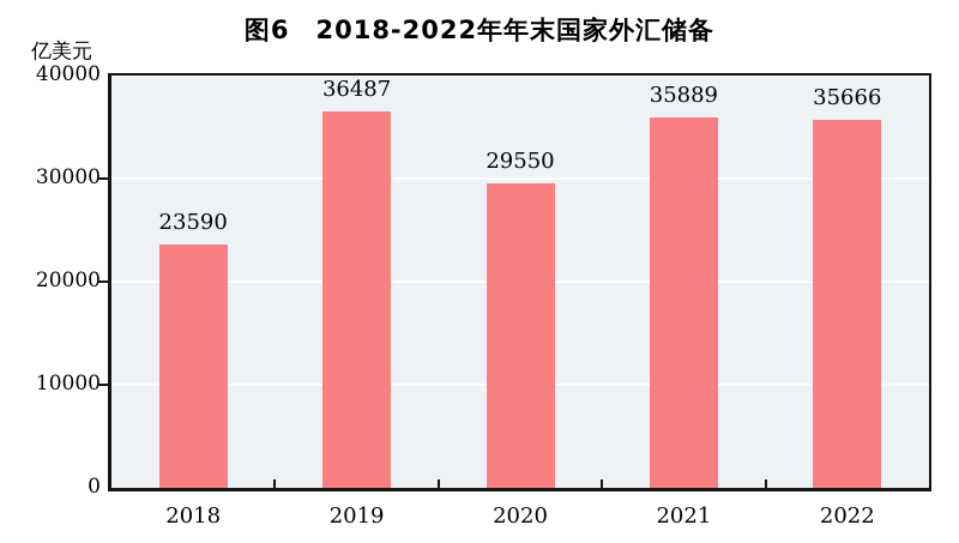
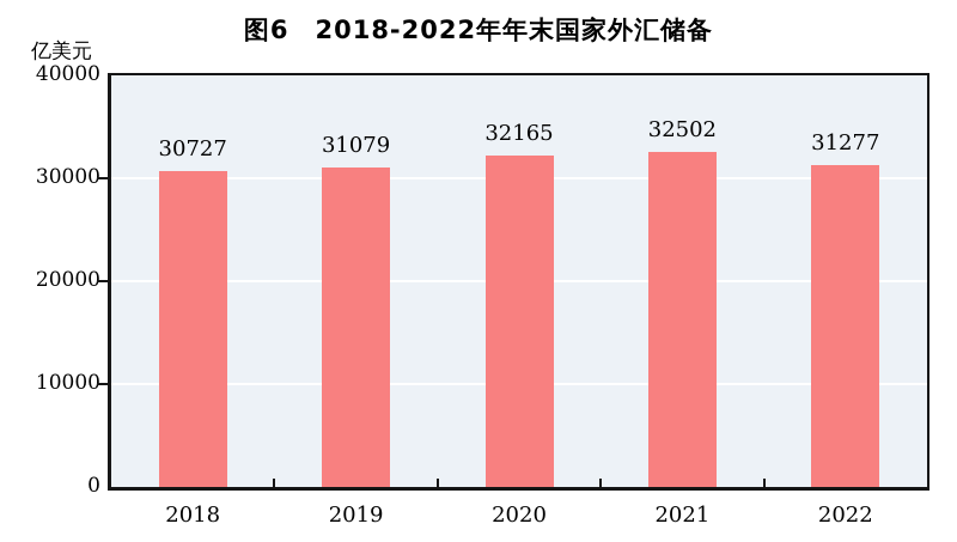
2018: 23590 -> 30727
2019: 36487 -> 31079
2020: 29550 -> 32165
2021: 35889 -> 32502
2022: 35666 -> 31277
